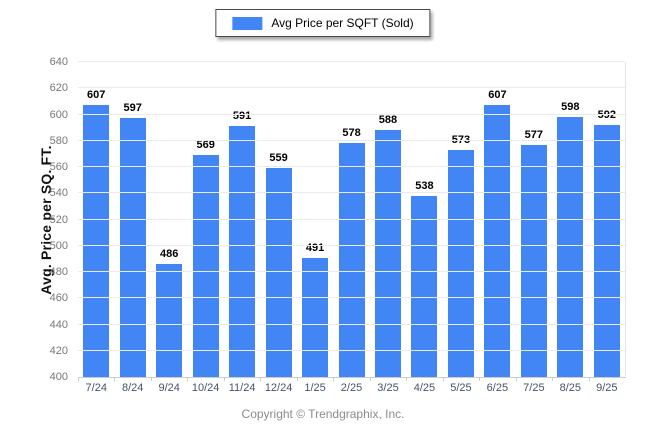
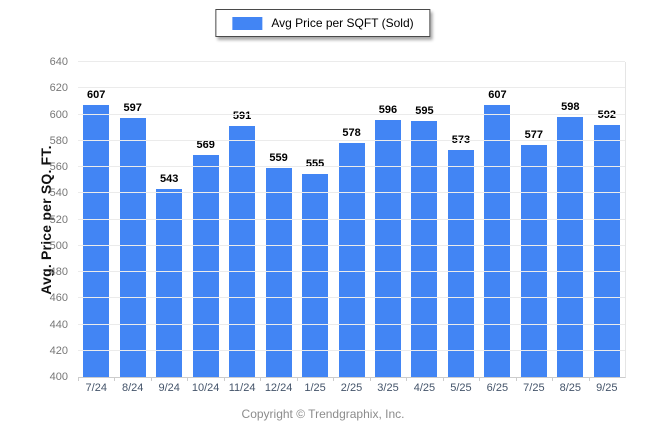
9/24: 486 -> 543
1/25: 491 -> 555
3/25: 588 -> 596
4/25: 538 -> 595
